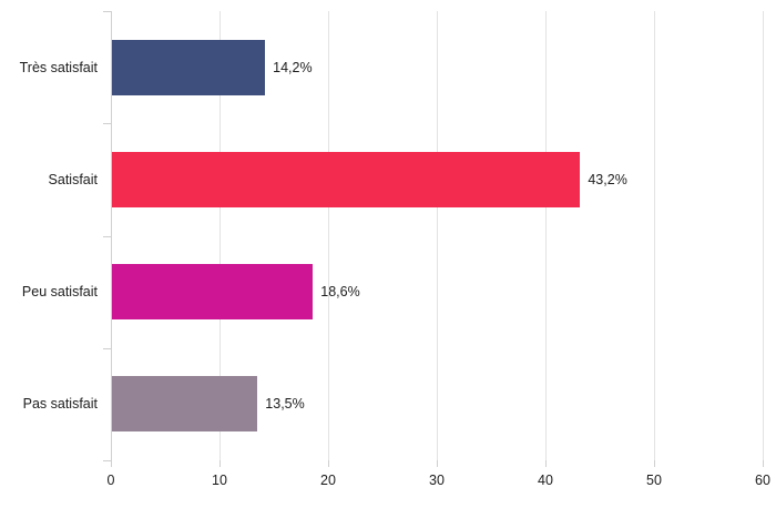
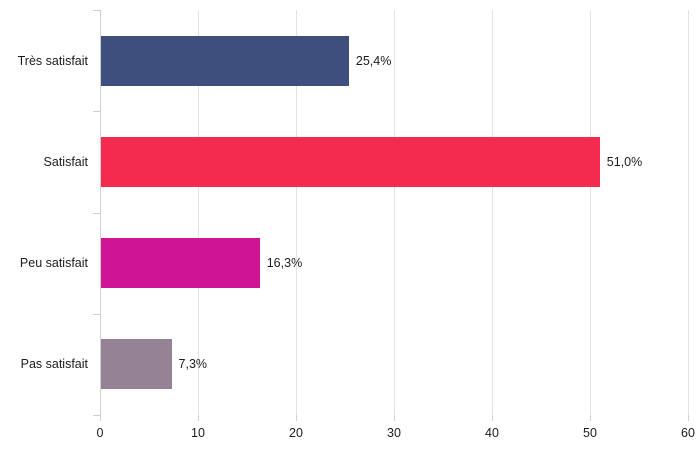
Très satisfait: 14,2% -> 25,4%
Satisfait: 43,2% -> 51,0%
Peu satisfait: 18,6% -> 16,3%
Pas satisfait: 13,5% -> 7,3%
